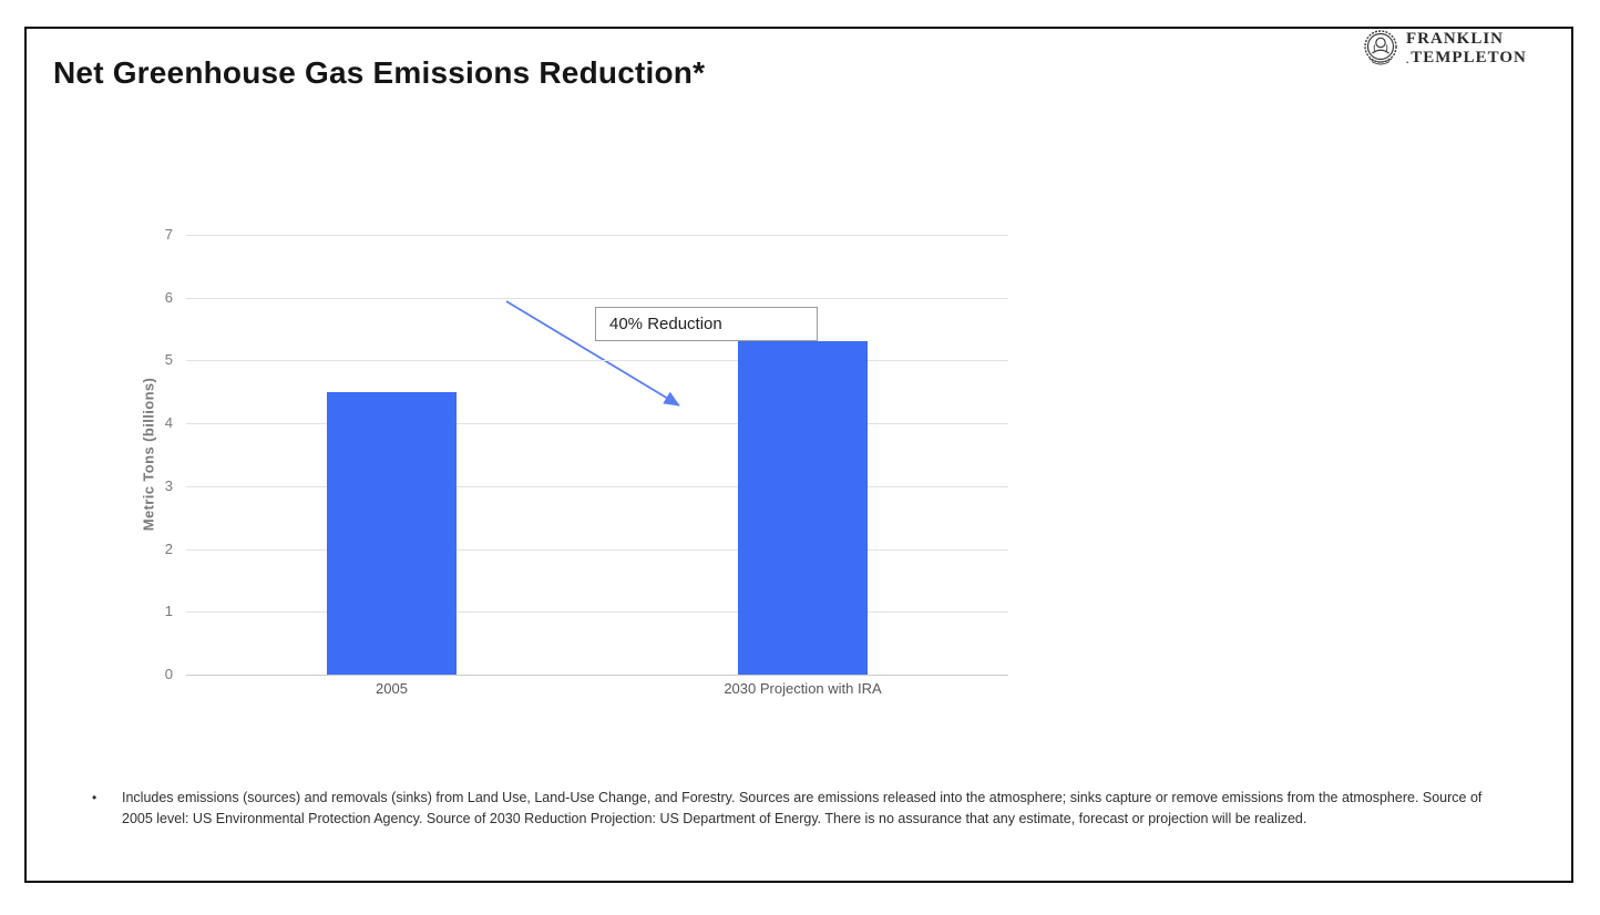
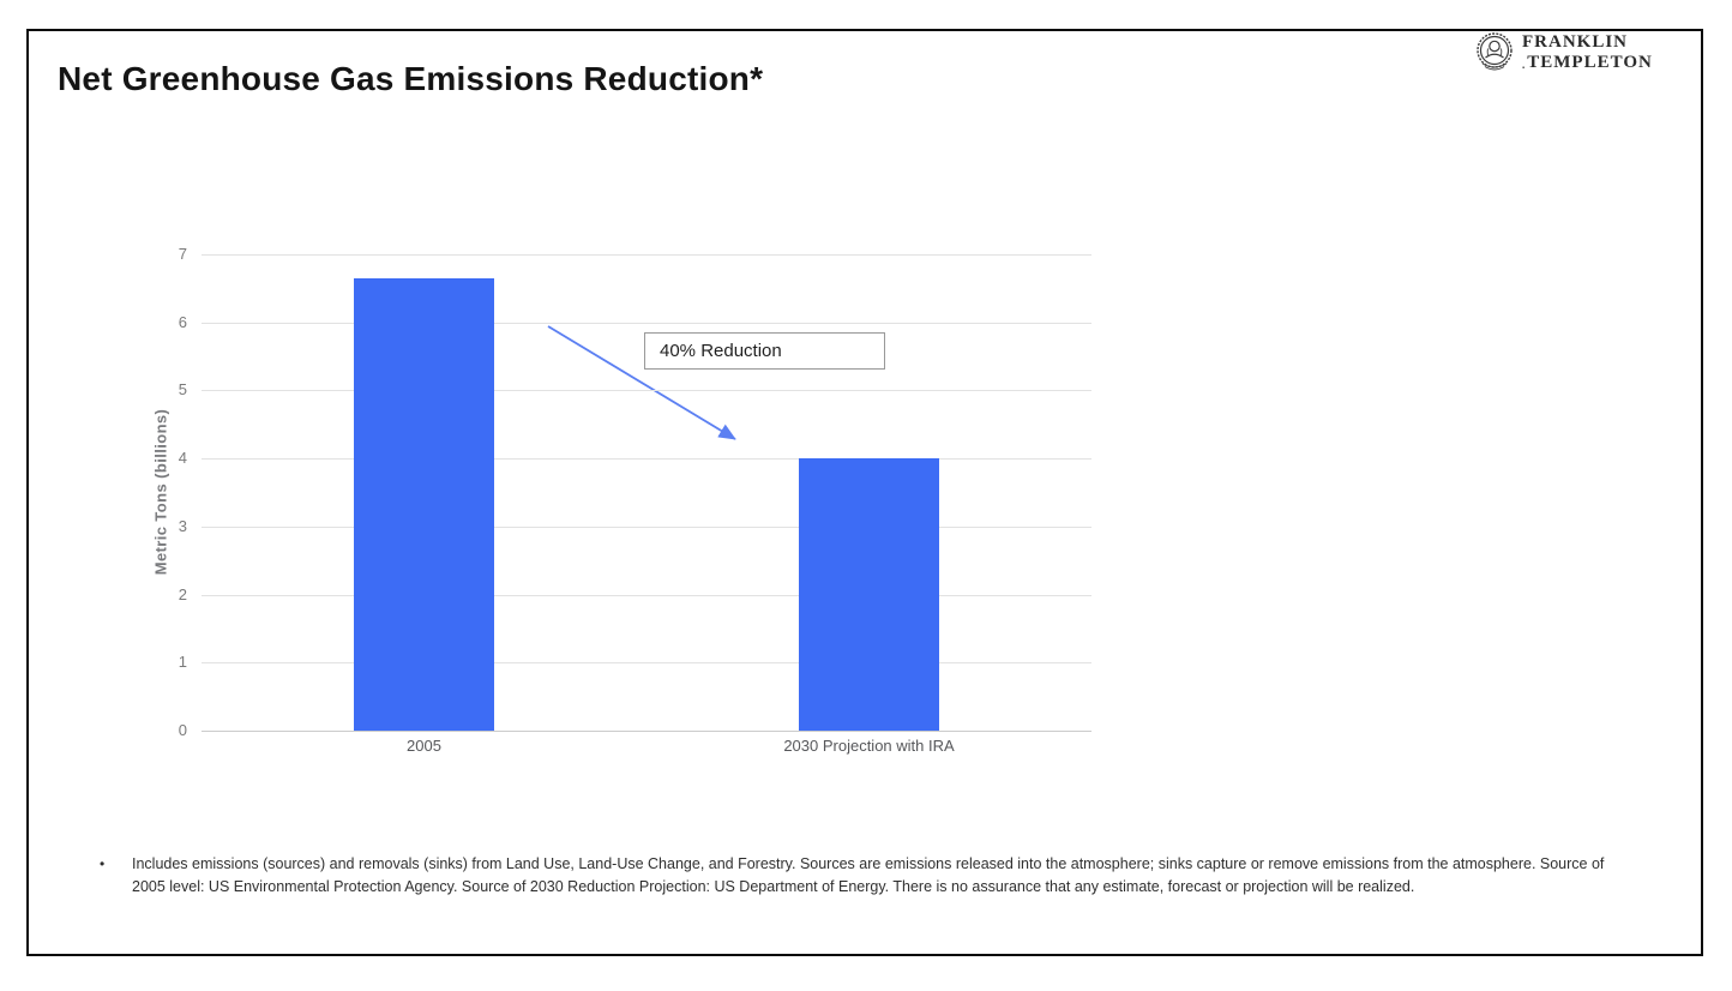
2005: 4.5 -> 6.7
2030 Projection with IRA: 5.3 -> 4.0
